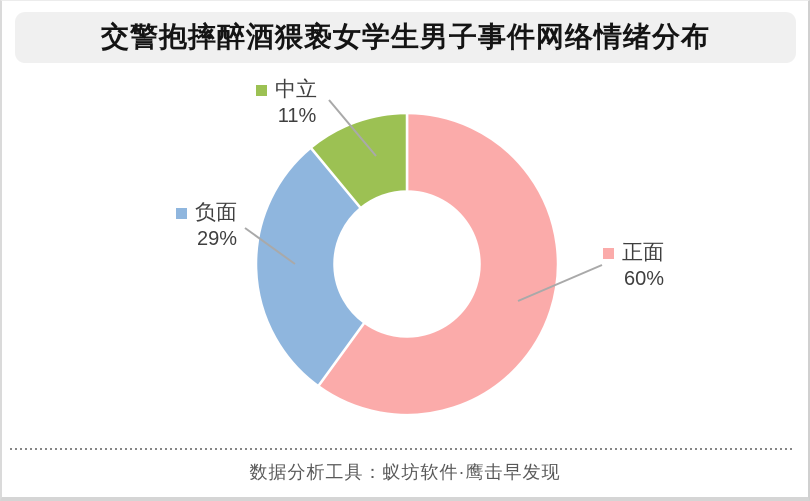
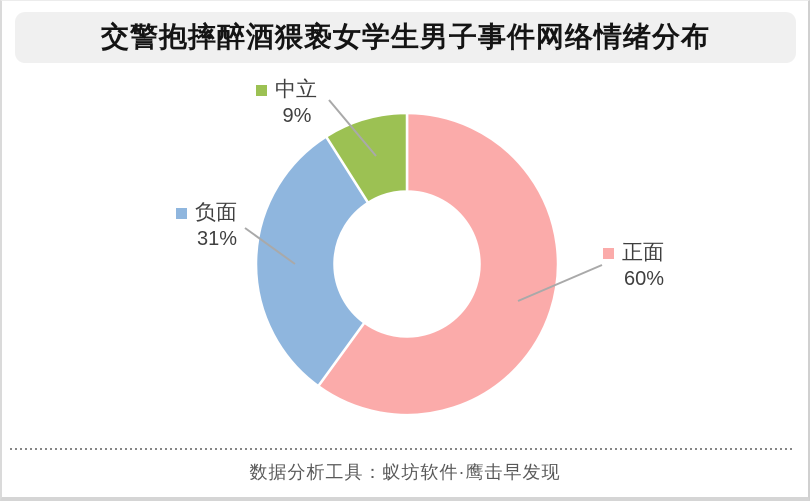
负面: 29% -> 31%
中立: 11% -> 9%
